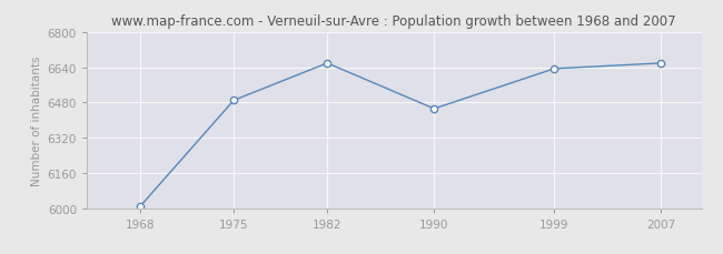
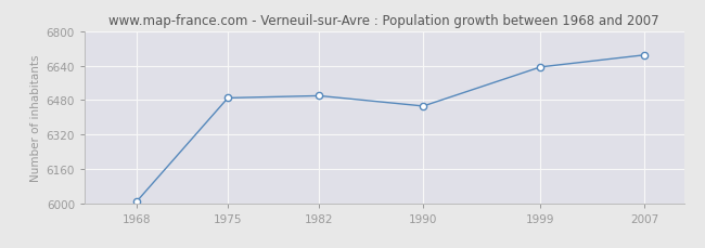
1982: 6660 -> 6500
2007: 6660 -> 6690
